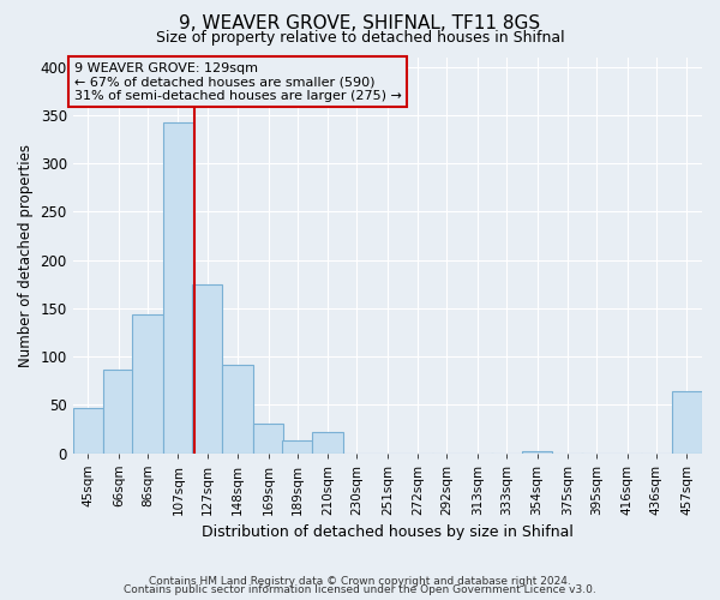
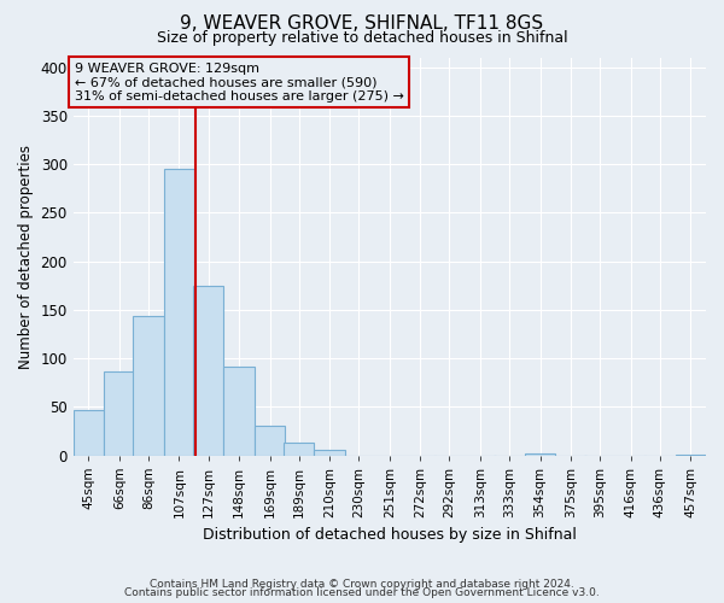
107sqm: 342 -> 295
210sqm: 22 -> 5
457sqm: 64 -> 1
